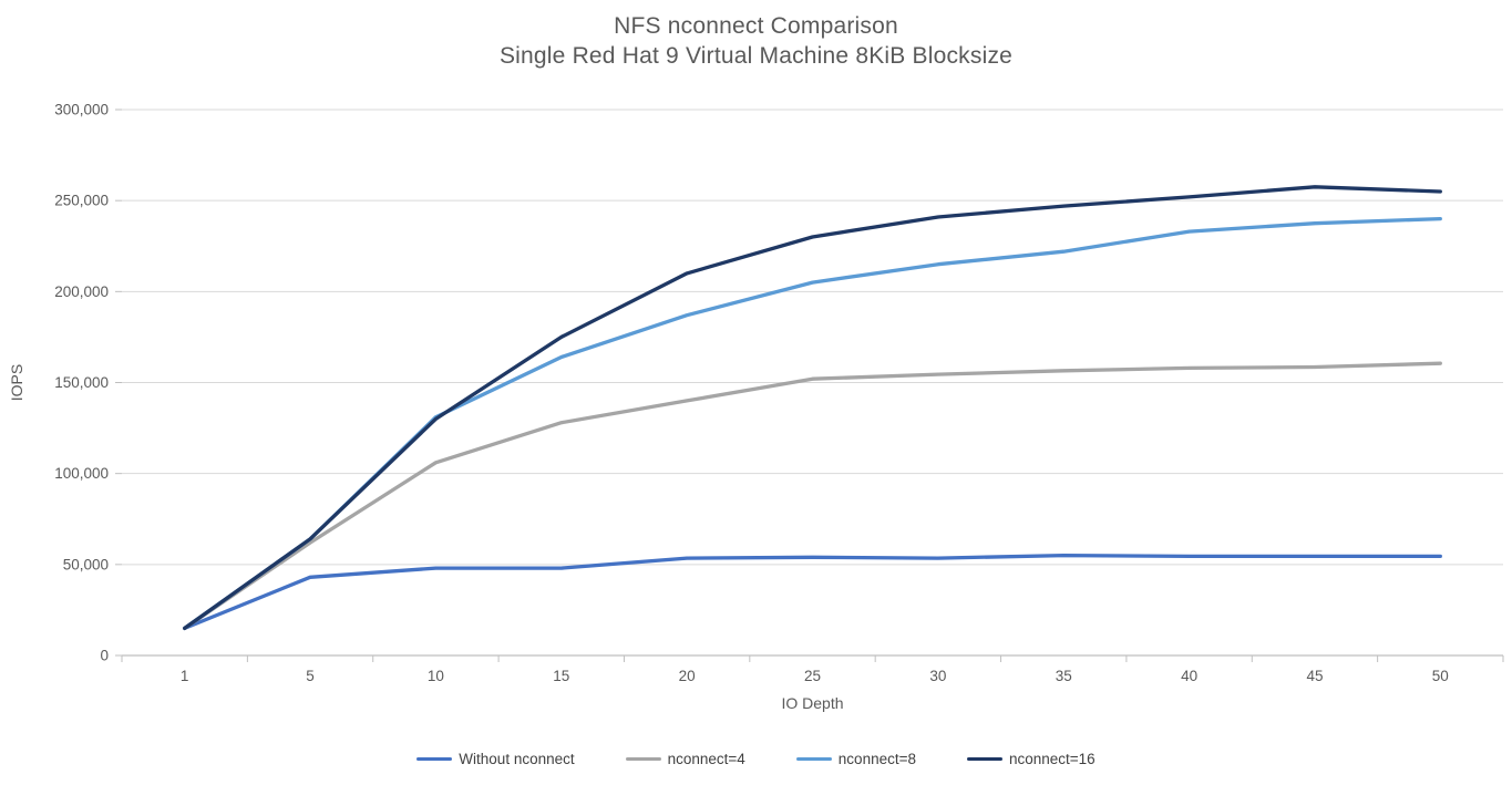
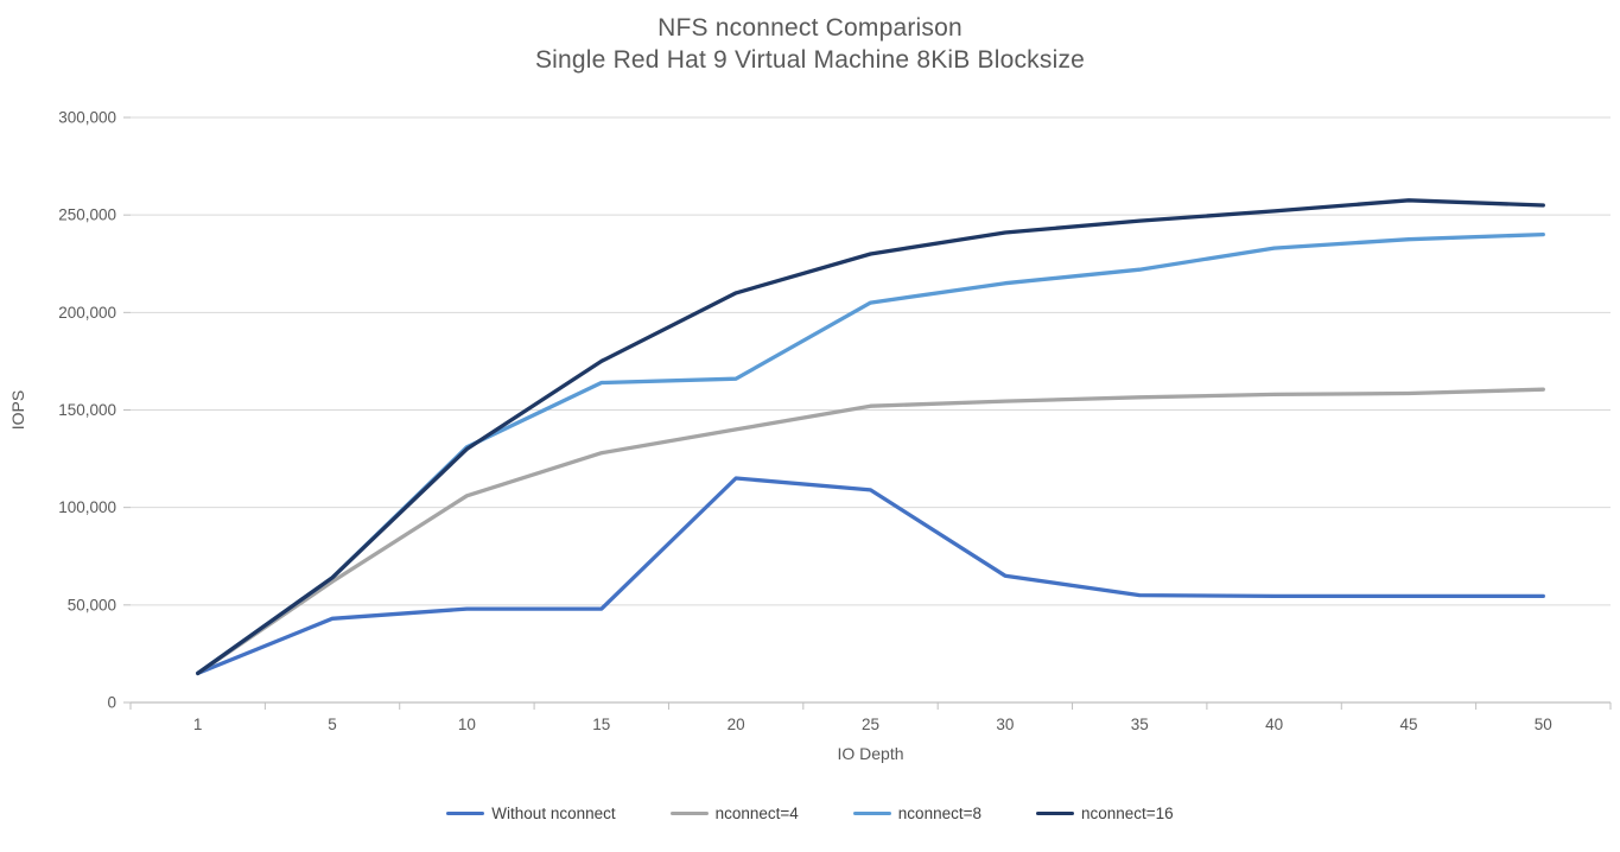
Without nconnect/20: 54000 -> 115000
nconnect=8/20: 187000 -> 166000
Without nconnect/25: 54000 -> 109000
Without nconnect/30: 54000 -> 65000
